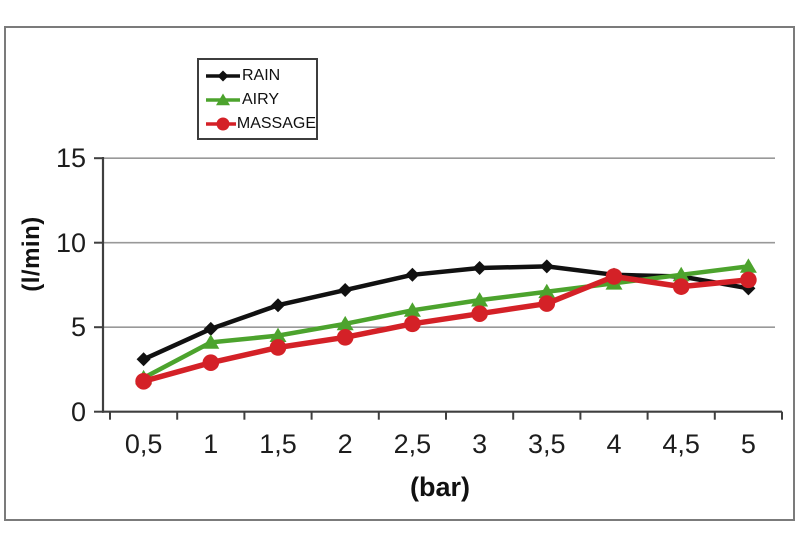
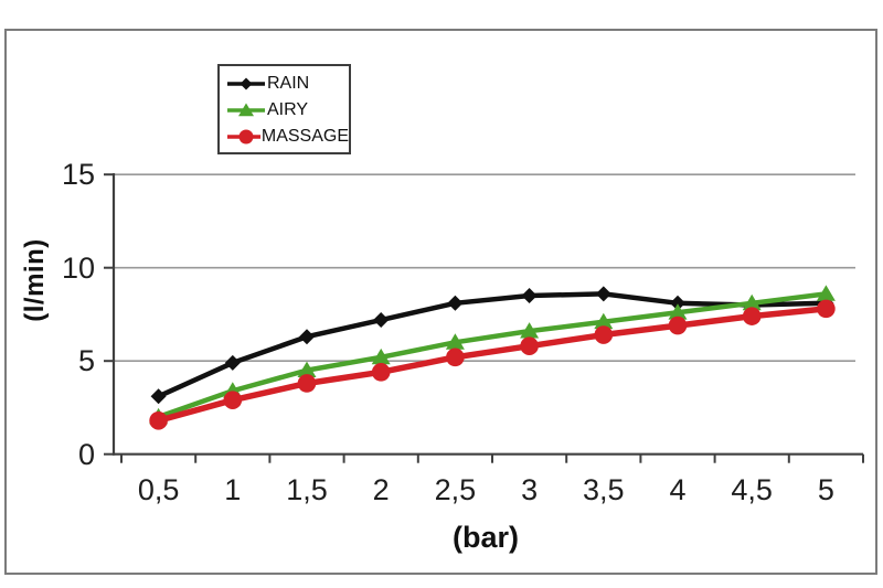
AIRY/1: 4.1 -> 3.4
MASSAGE/4: 8.0 -> 6.9
RAIN/5: 7.3 -> 8.1
